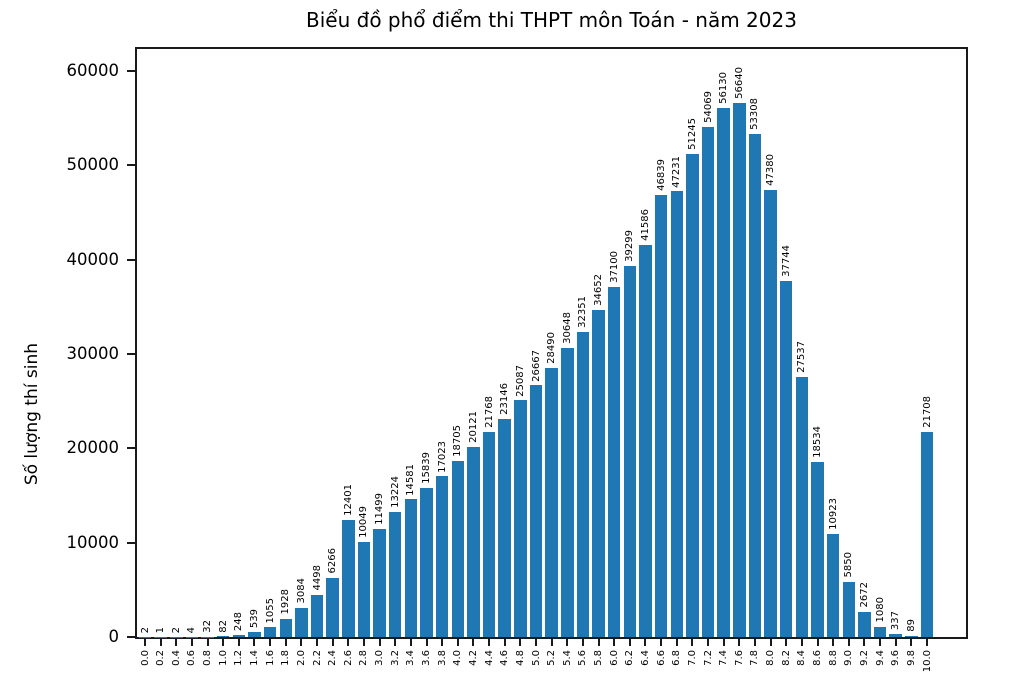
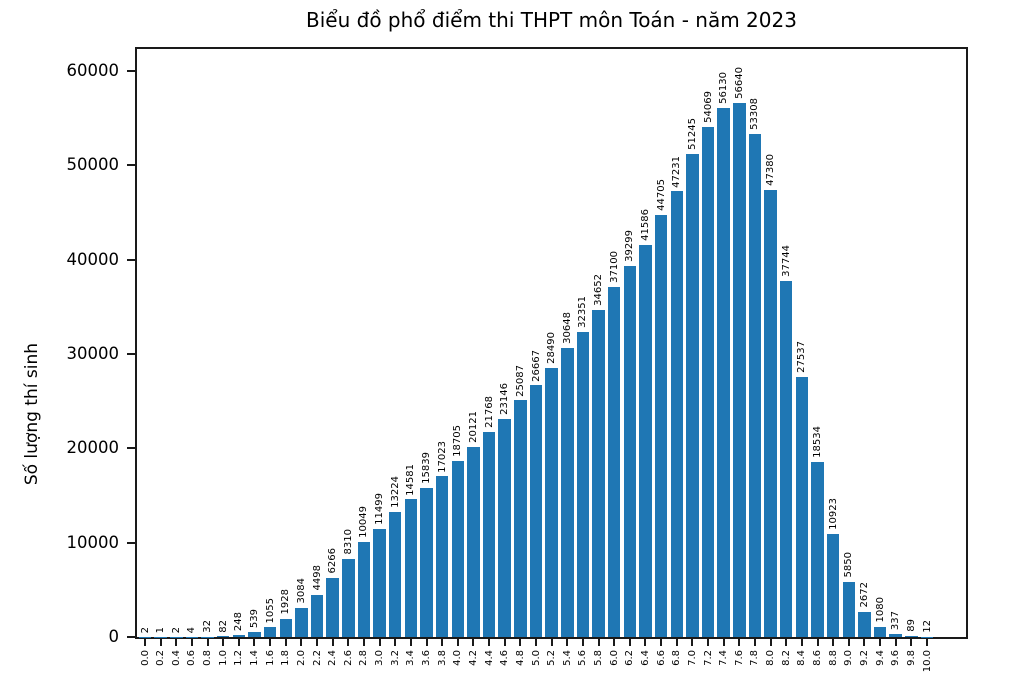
2.6: 12401 -> 8310
6.6: 46839 -> 44705
10.0: 21708 -> 12
